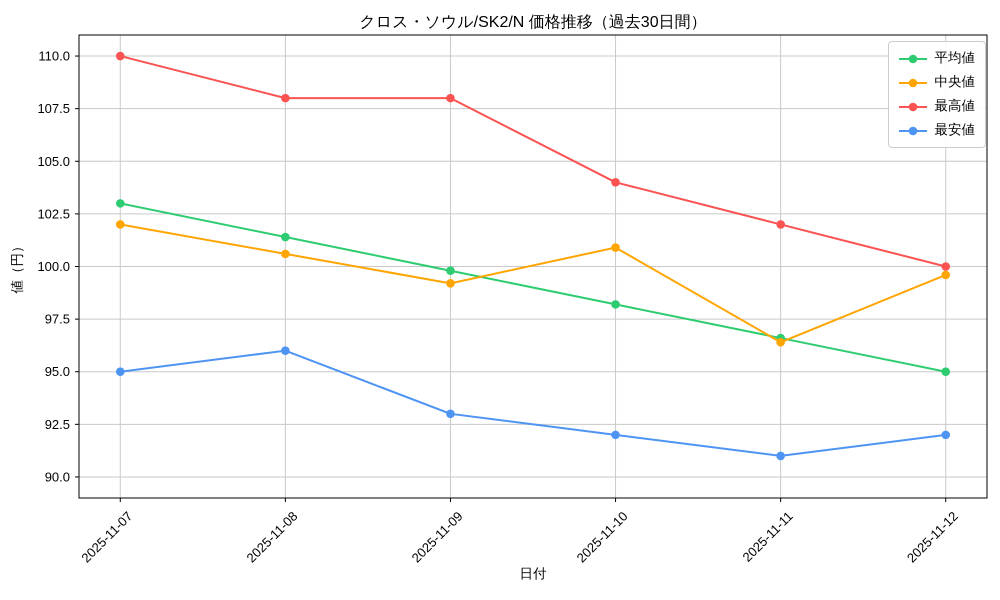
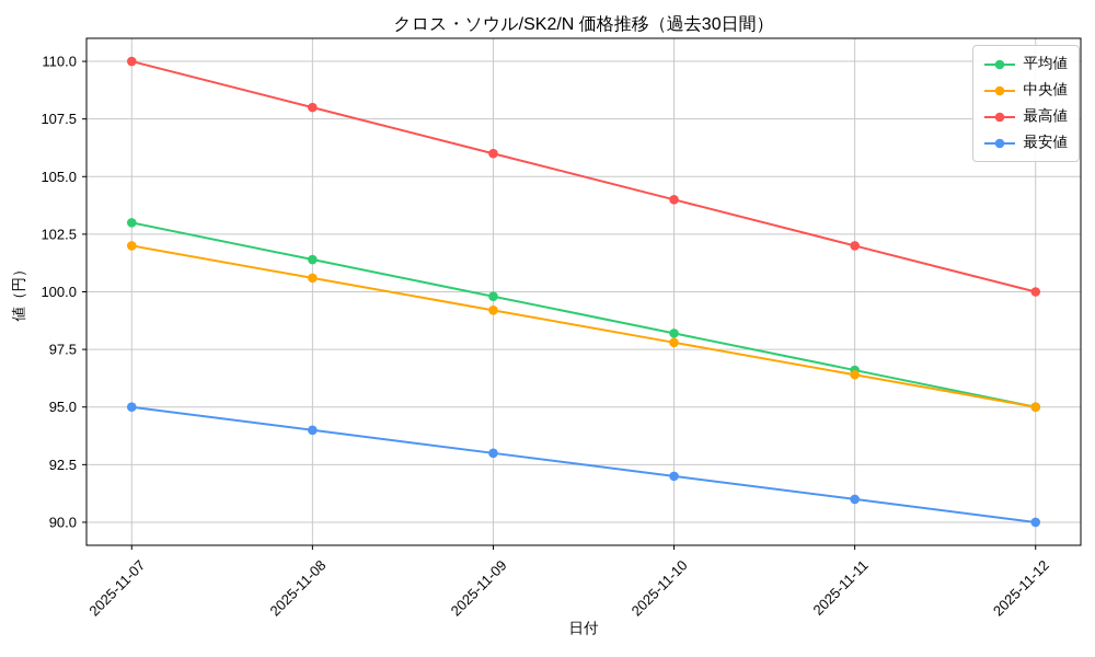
最安値/2025-11-08: 96 -> 94
最高値/2025-11-09: 108 -> 106
中央値/2025-11-10: 100.9 -> 97.8
中央値/2025-11-12: 99.6 -> 95.0
最安値/2025-11-12: 92 -> 90
